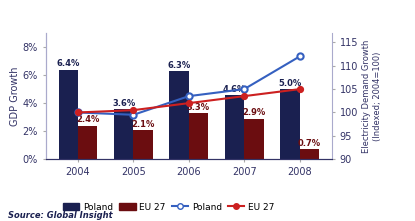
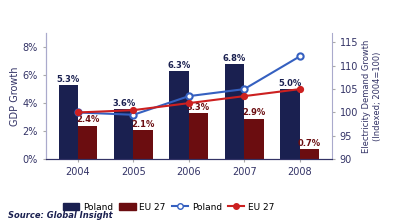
Poland/2004: 6.4% -> 5.3%
Poland/2007: 4.6% -> 6.8%
